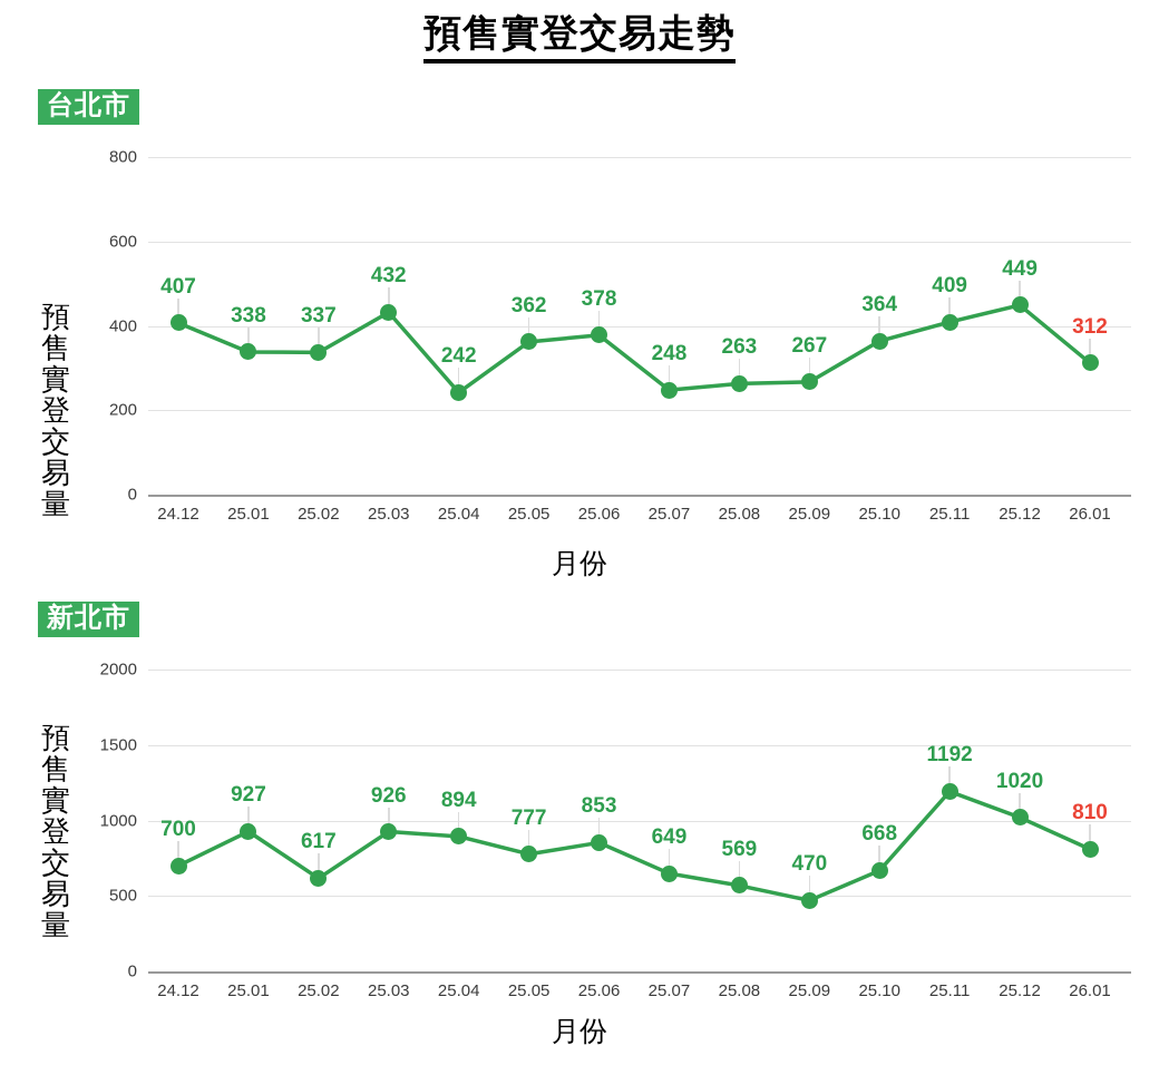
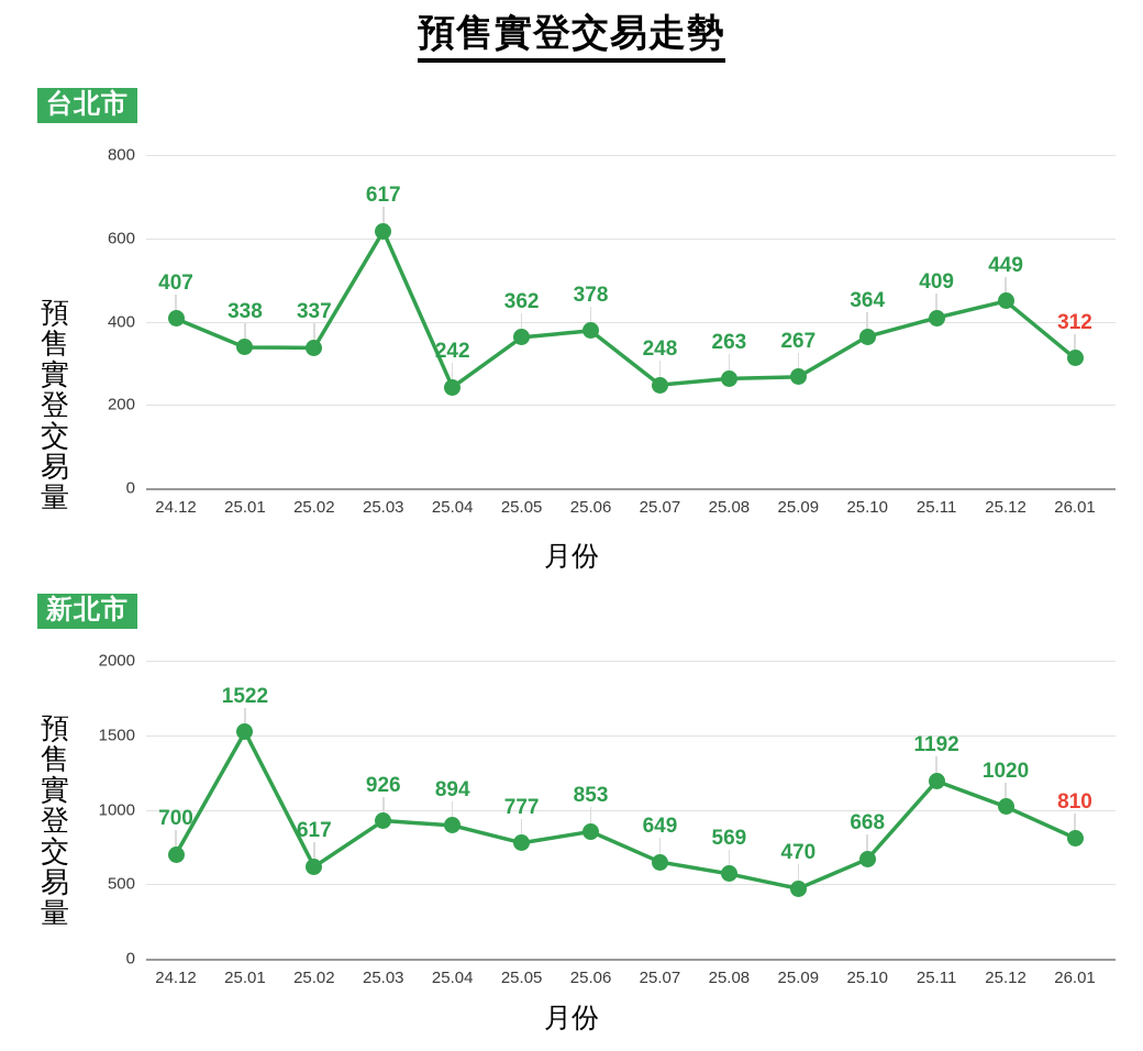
台北市/25.03: 432 -> 617
新北市/25.01: 927 -> 1522
